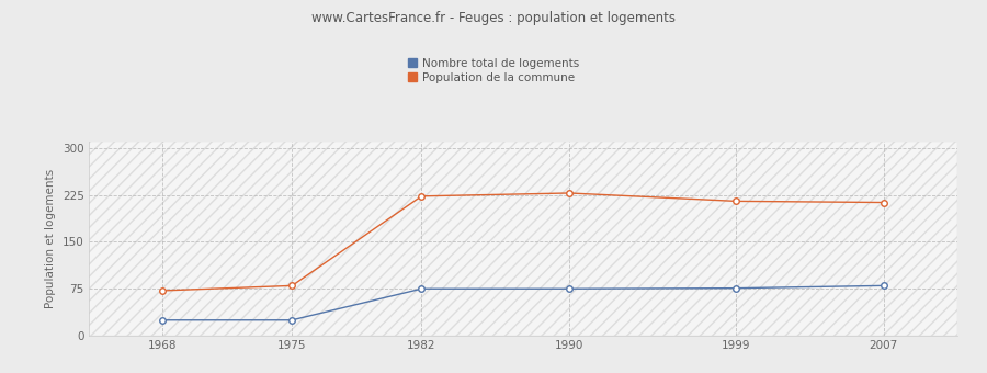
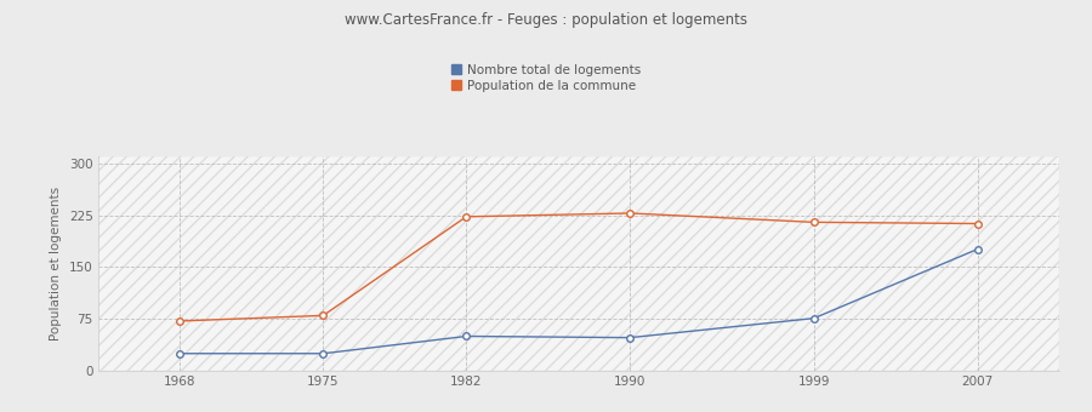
Nombre total de logements/1982: 75 -> 50
Nombre total de logements/1990: 75 -> 48
Nombre total de logements/2007: 80 -> 176
